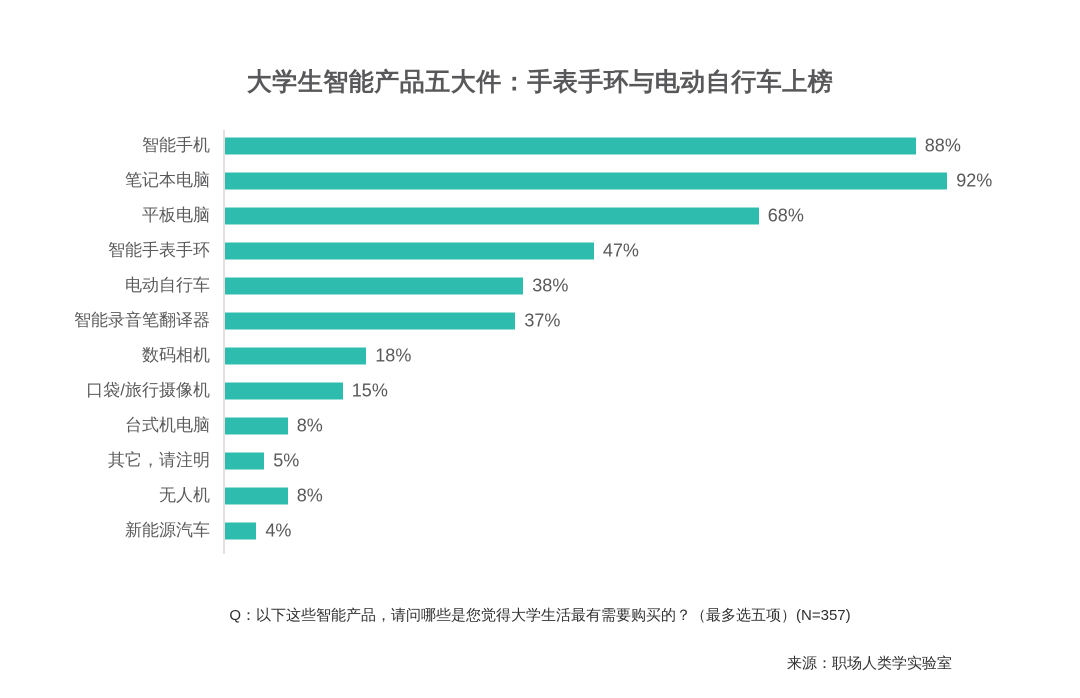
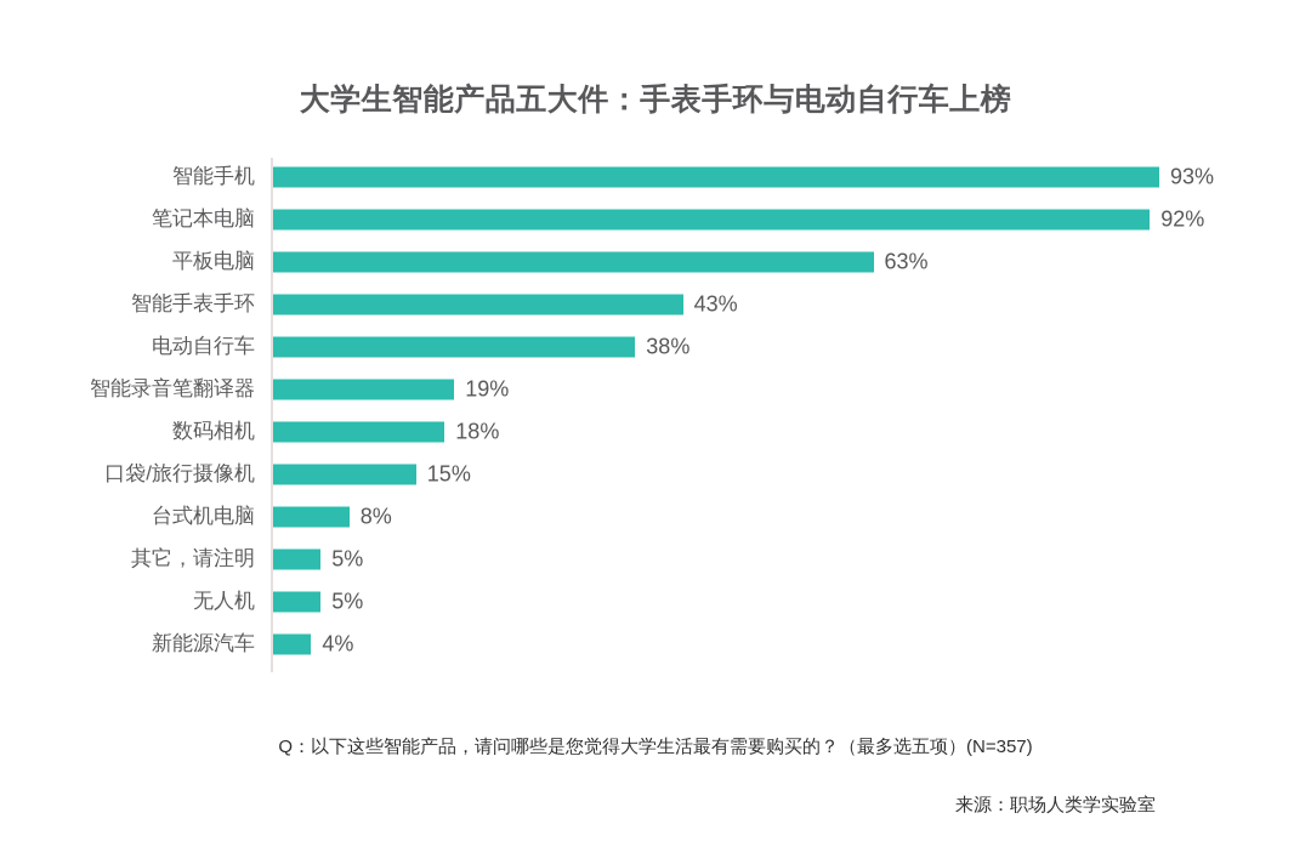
智能手机: 88% -> 93%
平板电脑: 68% -> 63%
智能手表手环: 47% -> 43%
智能录音笔翻译器: 37% -> 19%
无人机: 8% -> 5%
